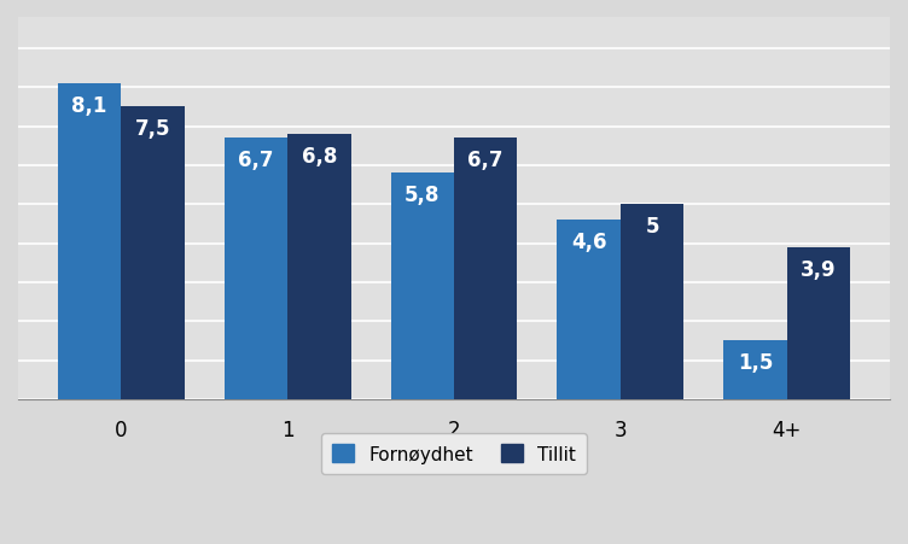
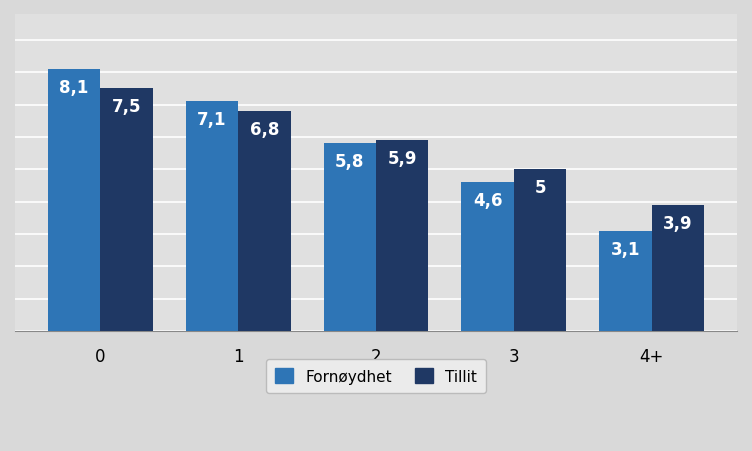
Fornøydhet/1: 6,7 -> 7,1
Tillit/2: 6,7 -> 5,9
Fornøydhet/4+: 1,5 -> 3,1
